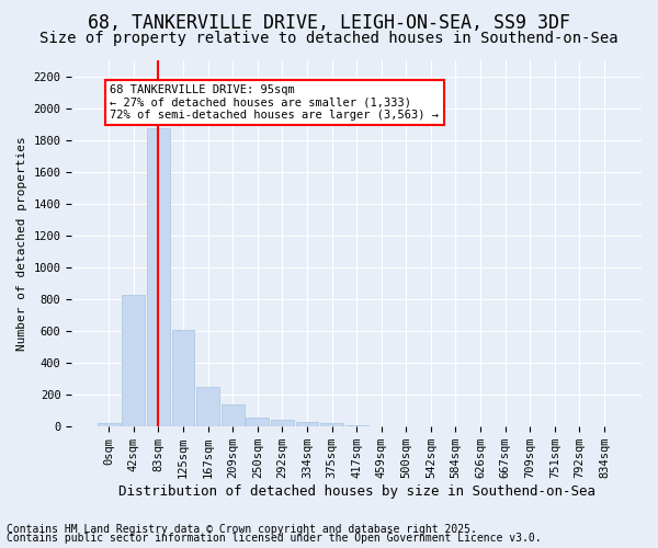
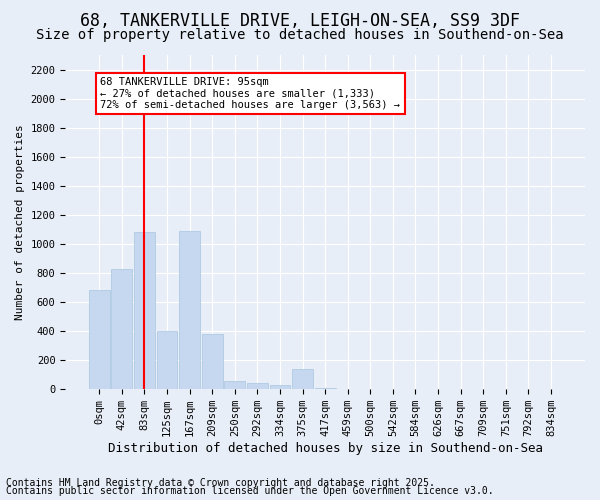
0sqm: 20 -> 680
83sqm: 1870 -> 1080
125sqm: 610 -> 400
167sqm: 250 -> 1090
209sqm: 140 -> 380
375sqm: 20 -> 140
